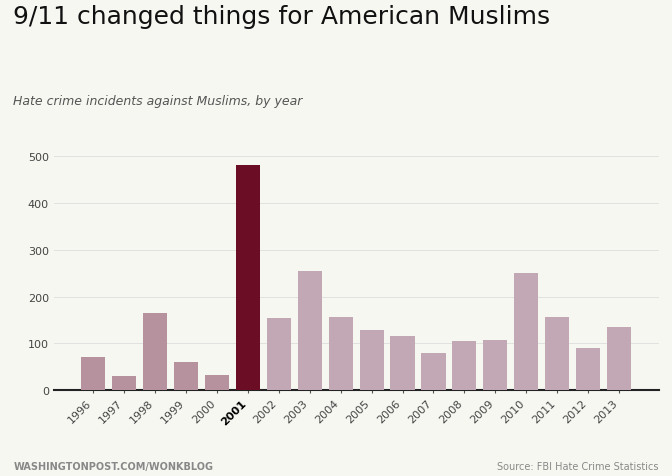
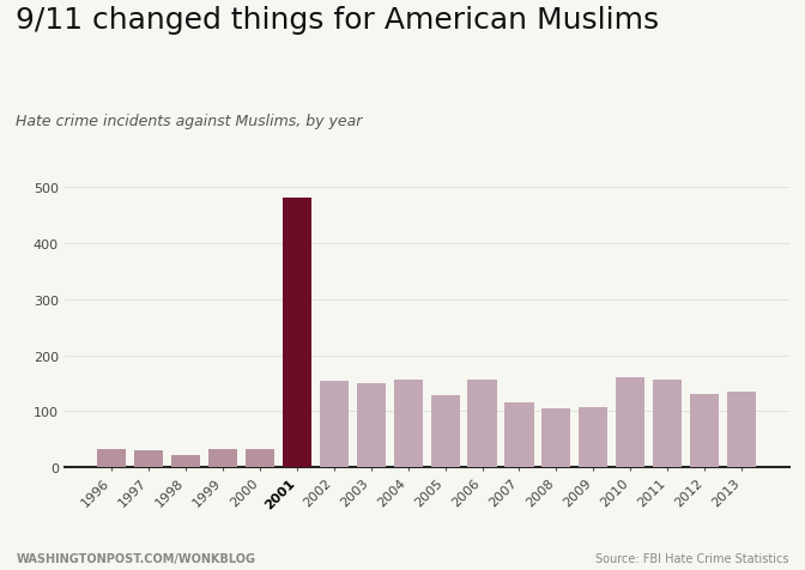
1996: 70 -> 33
1998: 165 -> 21
1999: 60 -> 32
2003: 255 -> 149
2006: 115 -> 156
2007: 80 -> 115
2010: 250 -> 160
2012: 90 -> 130
